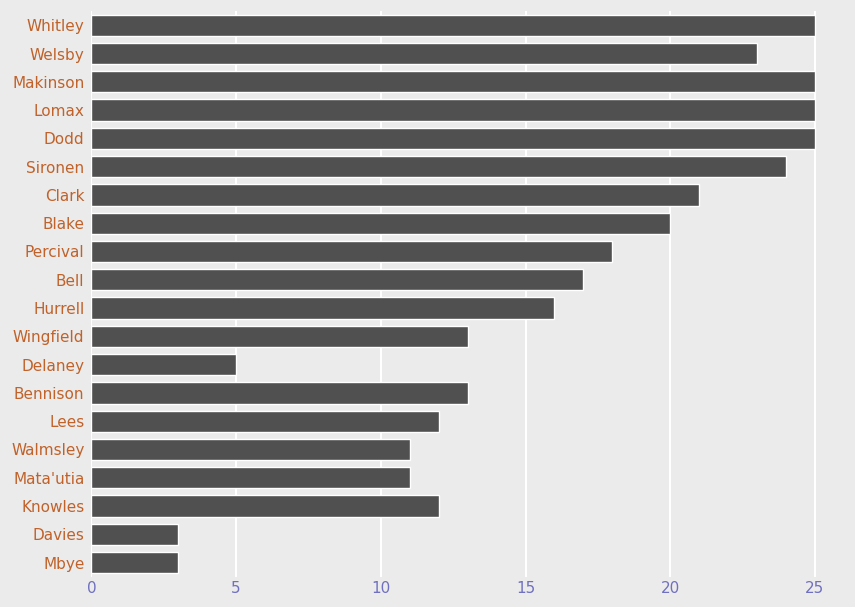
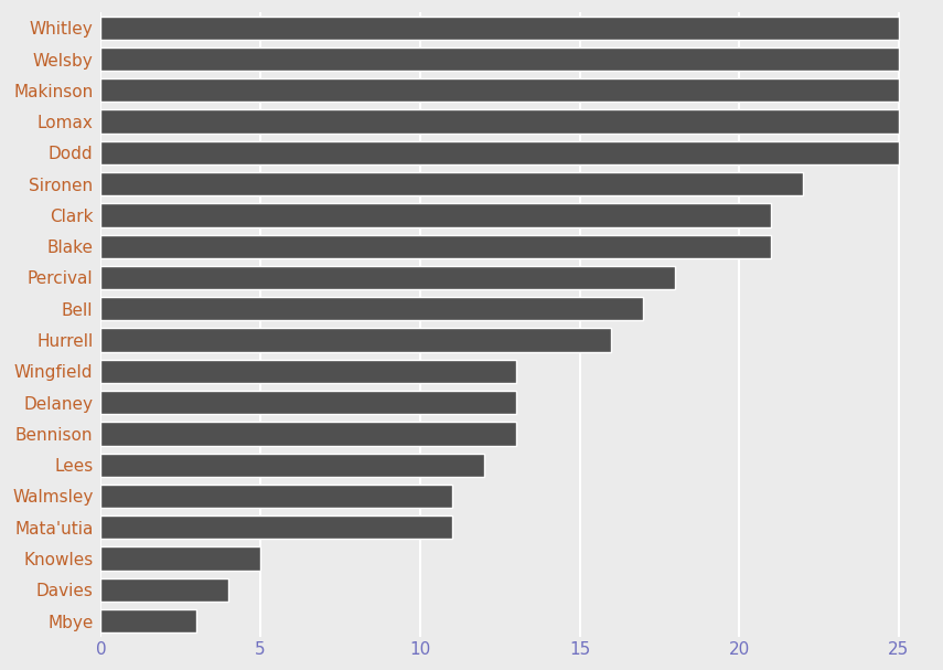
Welsby: 23 -> 25
Sironen: 24 -> 22
Blake: 20 -> 21
Delaney: 5 -> 13
Knowles: 12 -> 5
Davies: 3 -> 4
